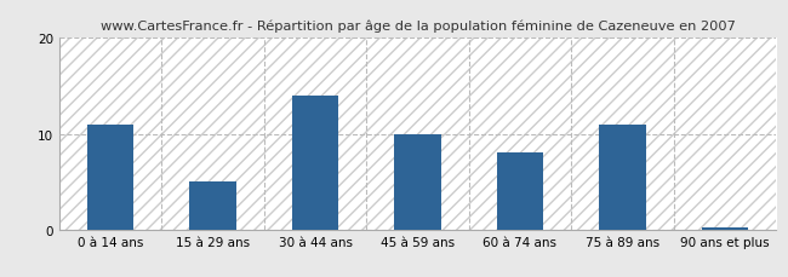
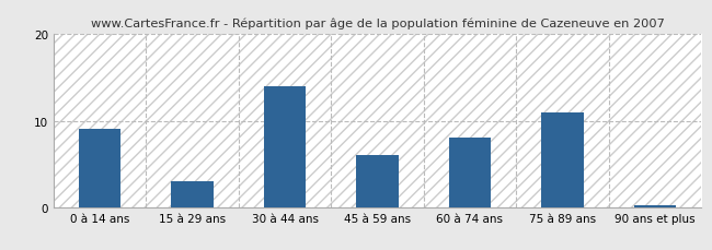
0 à 14 ans: 11.0 -> 9.0
15 à 29 ans: 5.0 -> 3.0
45 à 59 ans: 10.0 -> 6.0
